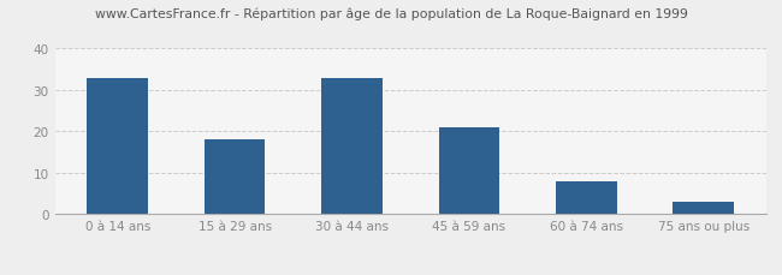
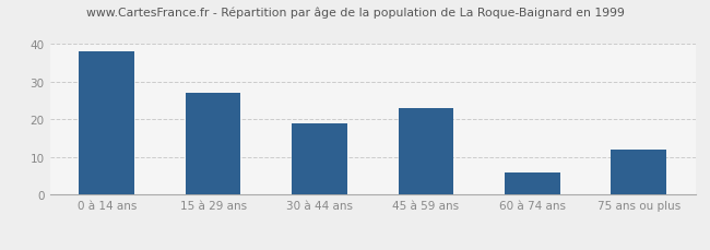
0 à 14 ans: 33 -> 38
15 à 29 ans: 18 -> 27
30 à 44 ans: 33 -> 19
45 à 59 ans: 21 -> 23
60 à 74 ans: 8 -> 6
75 ans ou plus: 3 -> 12
